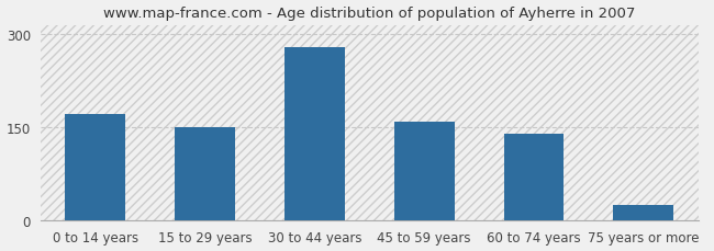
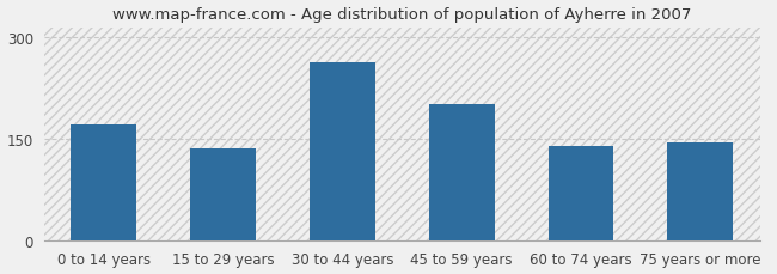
15 to 29 years: 150 -> 136
30 to 44 years: 280 -> 264
45 to 59 years: 160 -> 202
75 years or more: 25 -> 146
